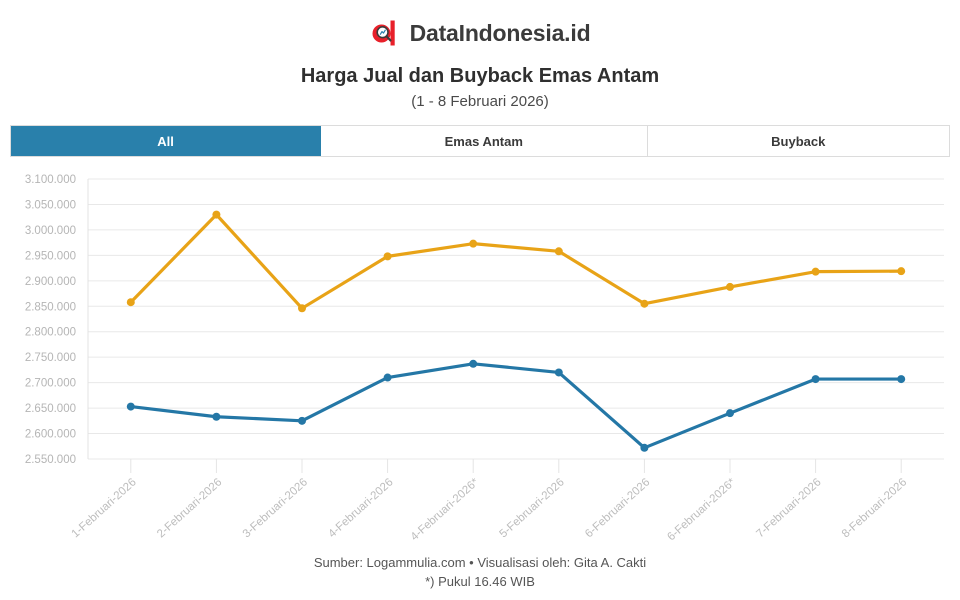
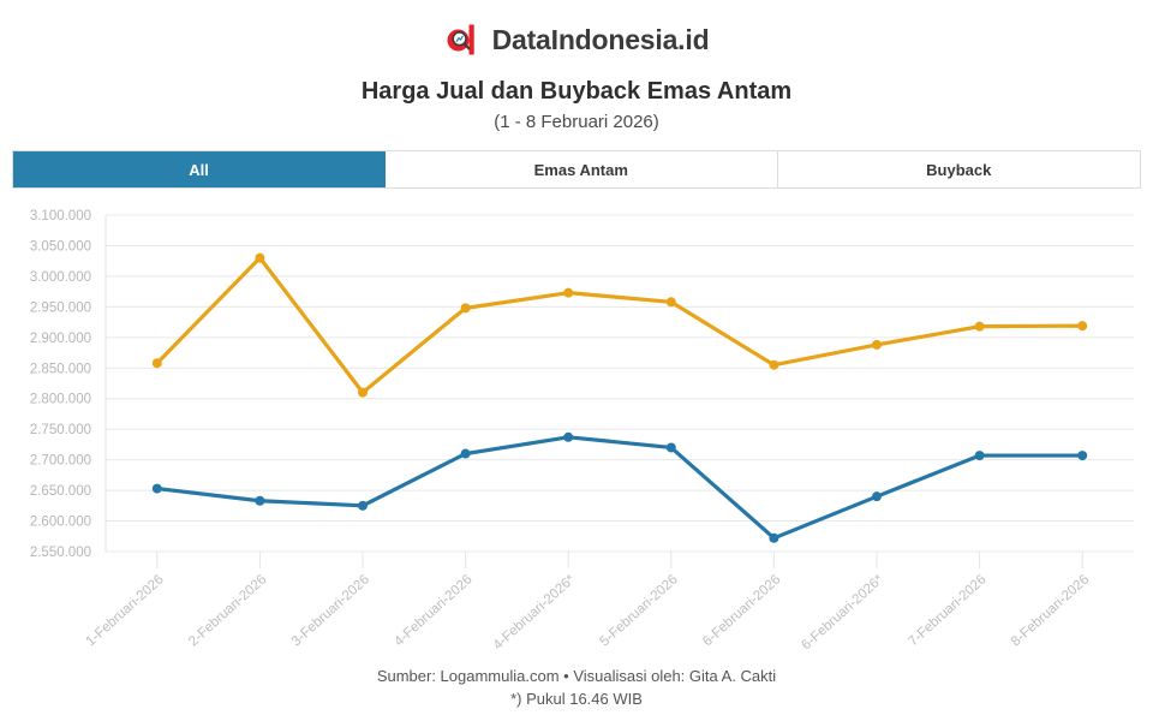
Emas Antam/3-Februari-2026: 2850000 -> 2810000
